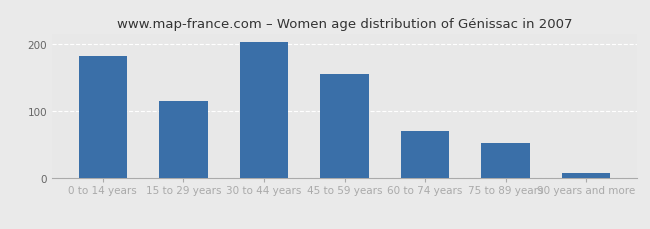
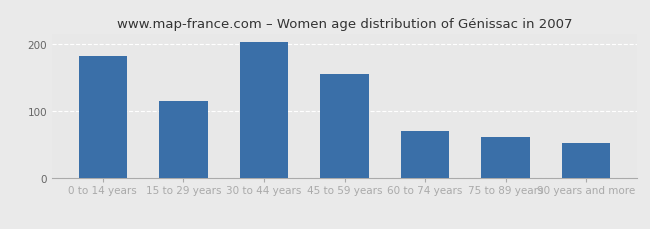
75 to 89 years: 52 -> 62
90 years and more: 8 -> 52
